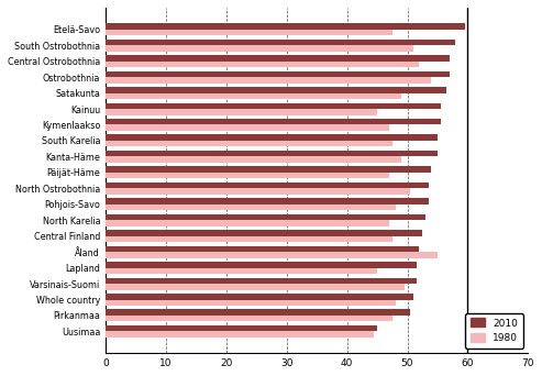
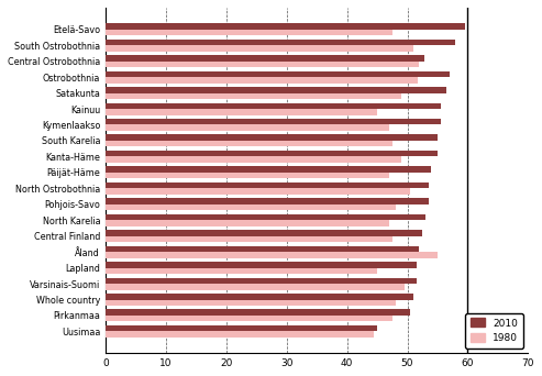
2010/Central Ostrobothnia: 57.0 -> 52.8
1980/Ostrobothnia: 54.0 -> 51.8
